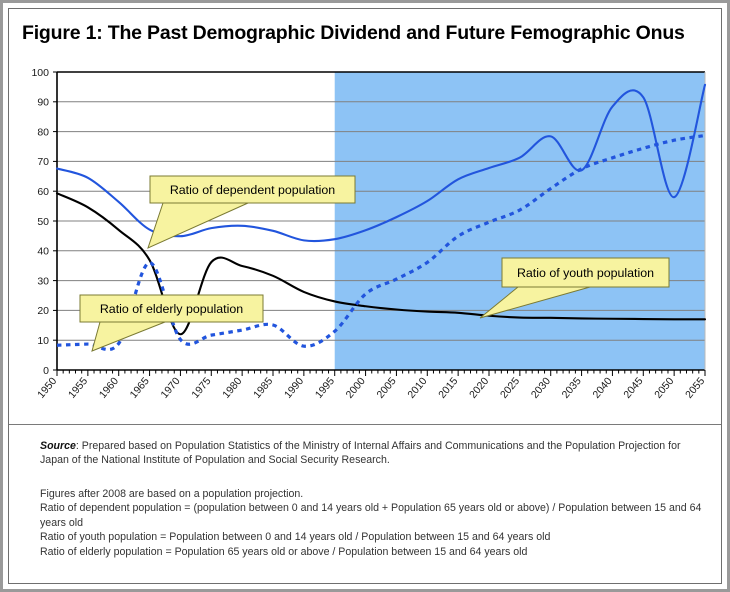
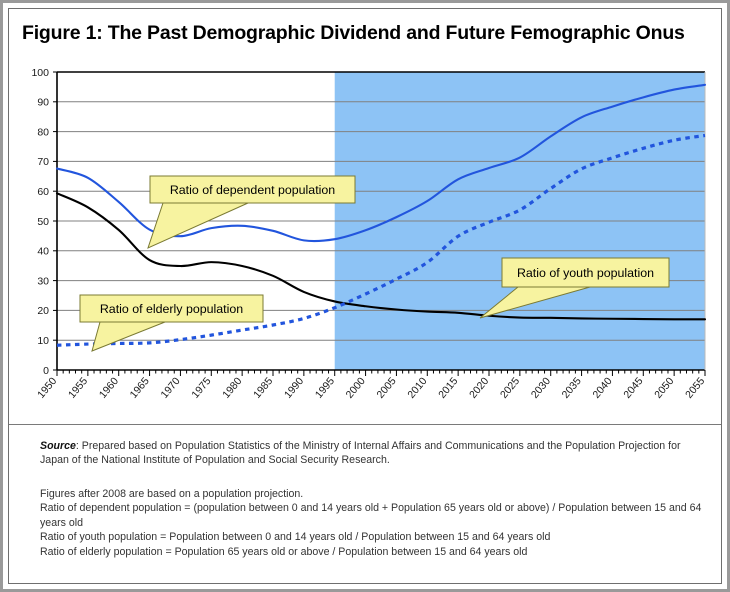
Ratio of elderly population/1965: 36 -> 9
Ratio of youth population/1970: 12 -> 35
Ratio of elderly population/1990: 8 -> 17
Ratio of elderly population/1995: 13 -> 21
Ratio of dependent population/2035: 67 -> 85
Ratio of dependent population/2050: 58 -> 94
